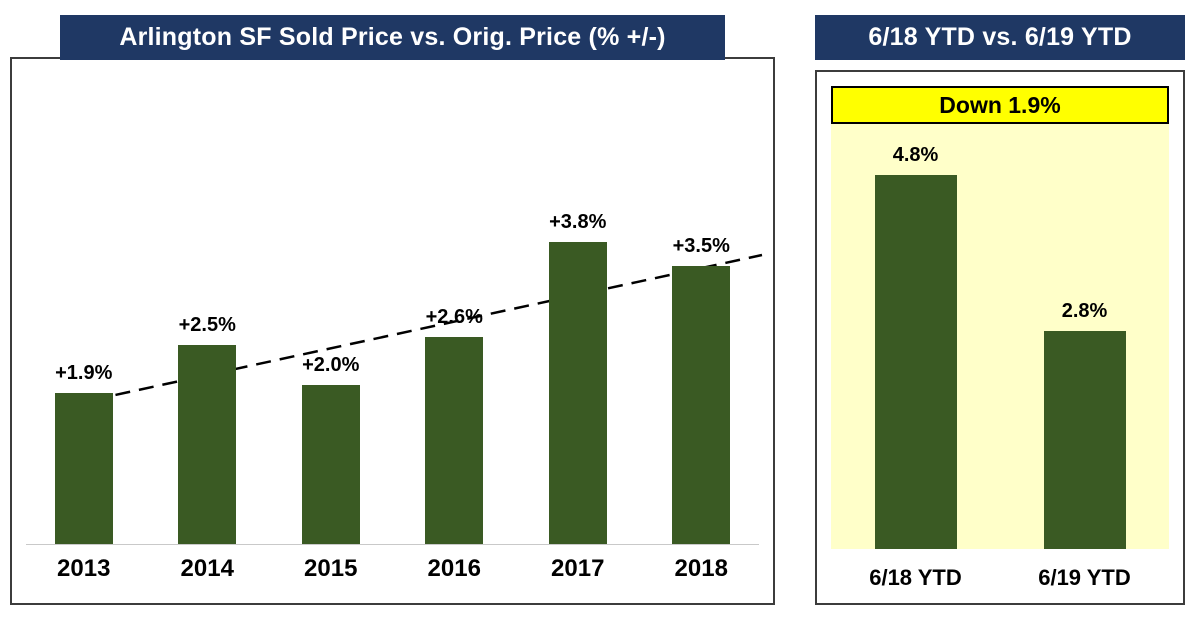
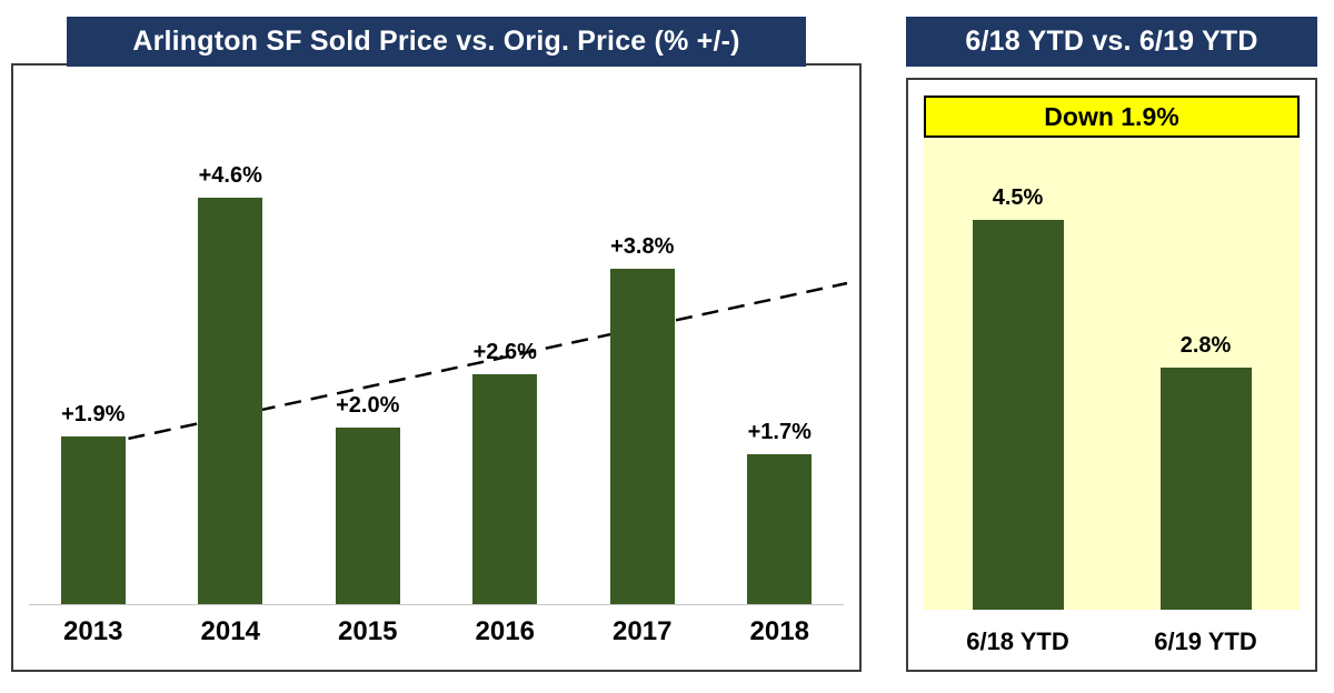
Arlington SF Sold Price vs. Orig. Price (% +/-)/2014: +2.5% -> +4.6%
Arlington SF Sold Price vs. Orig. Price (% +/-)/2018: +3.5% -> +1.7%
6/18 YTD vs. 6/19 YTD/6/18 YTD: 4.8% -> 4.5%
